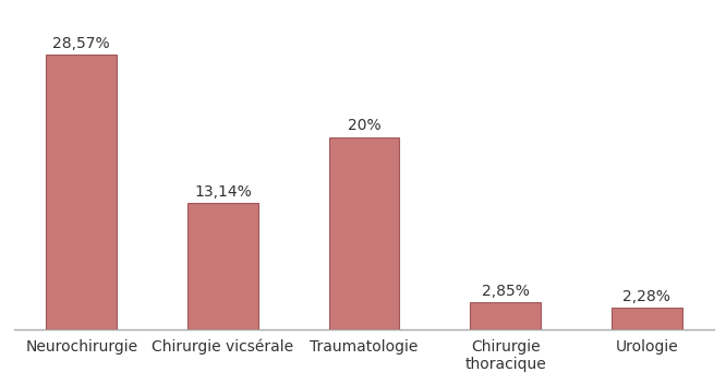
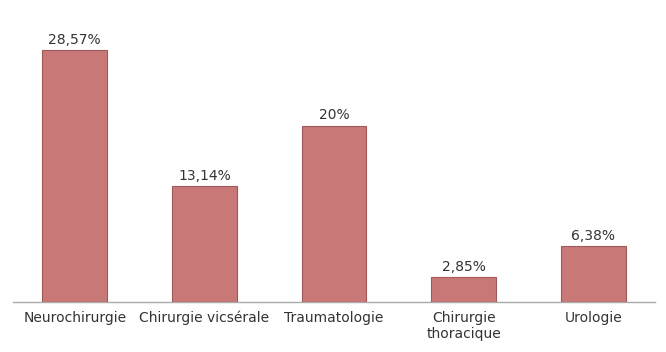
Urologie: 2,28% -> 6,38%
